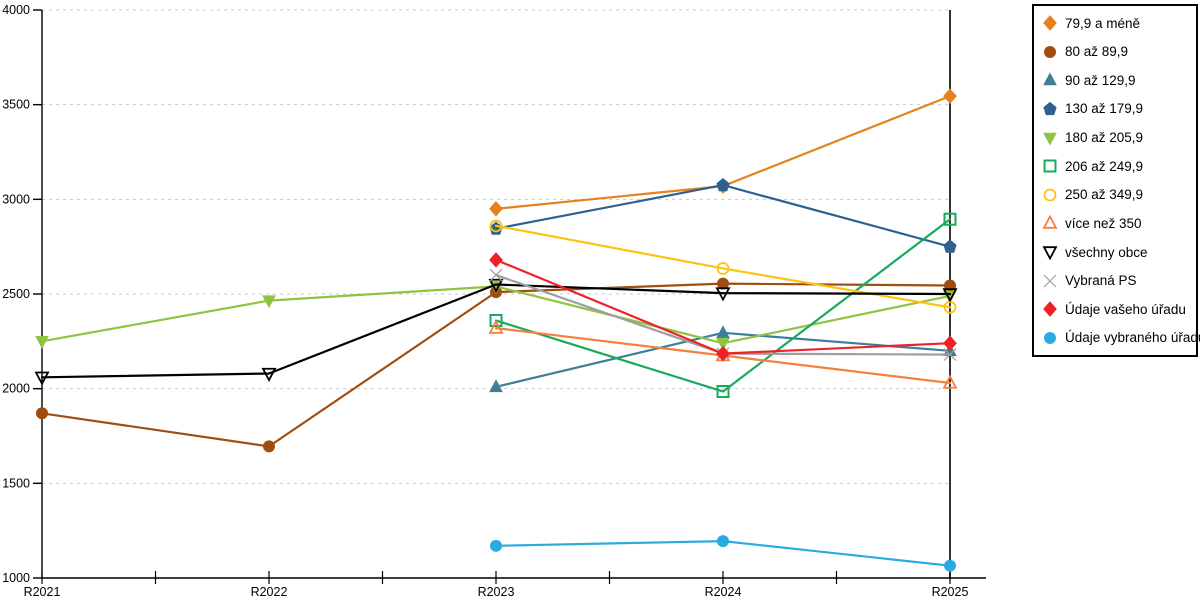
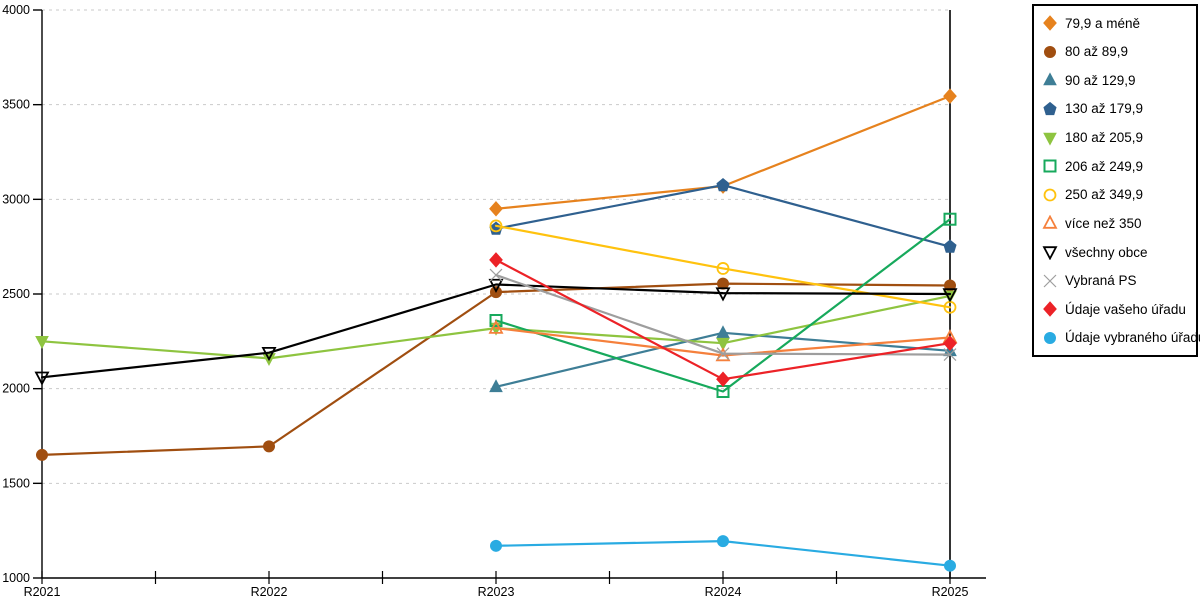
80 až 89,9/R2021: 1870 -> 1650
180 až 205,9/R2022: 2460 -> 2160
všechny obce/R2022: 2080 -> 2190
180 až 205,9/R2023: 2540 -> 2320
Údaje vašeho úřadu/R2024: 2180 -> 2050
více než 350/R2025: 2030 -> 2270
